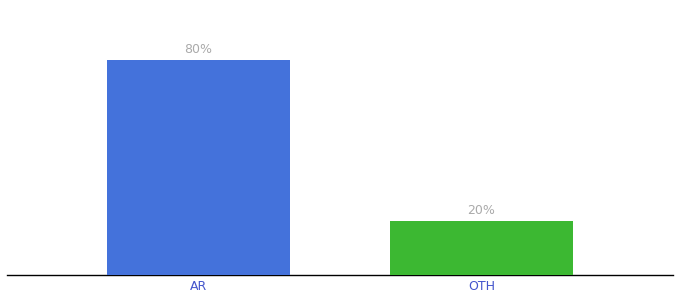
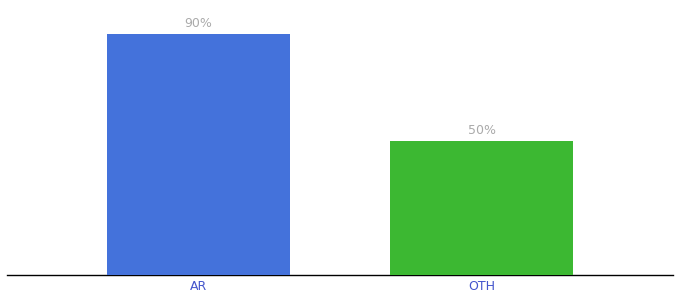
AR: 80% -> 90%
OTH: 20% -> 50%
